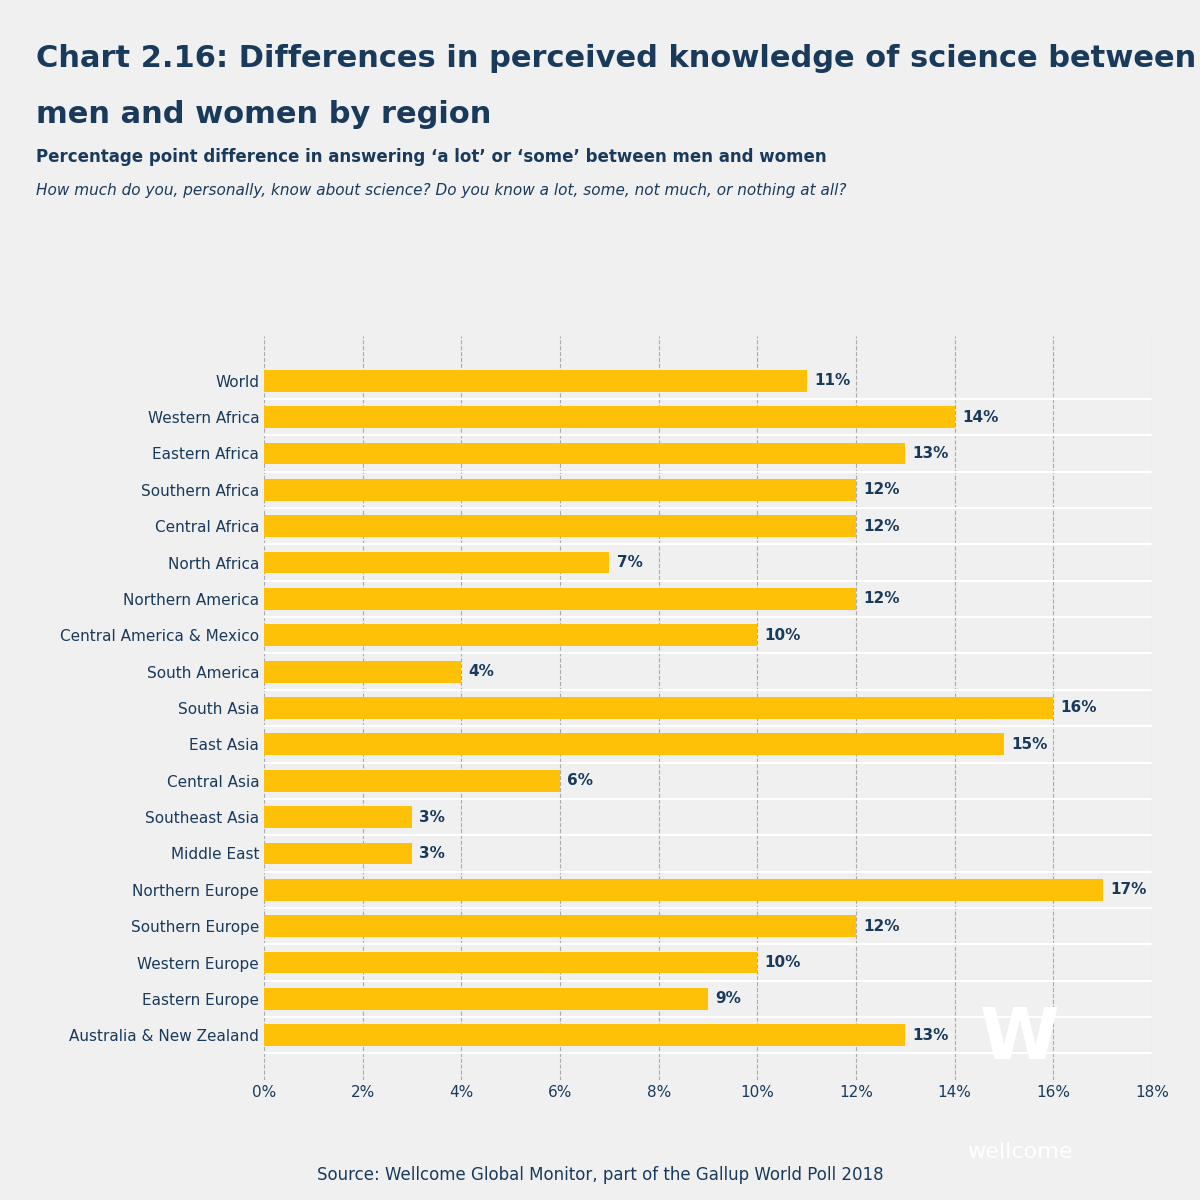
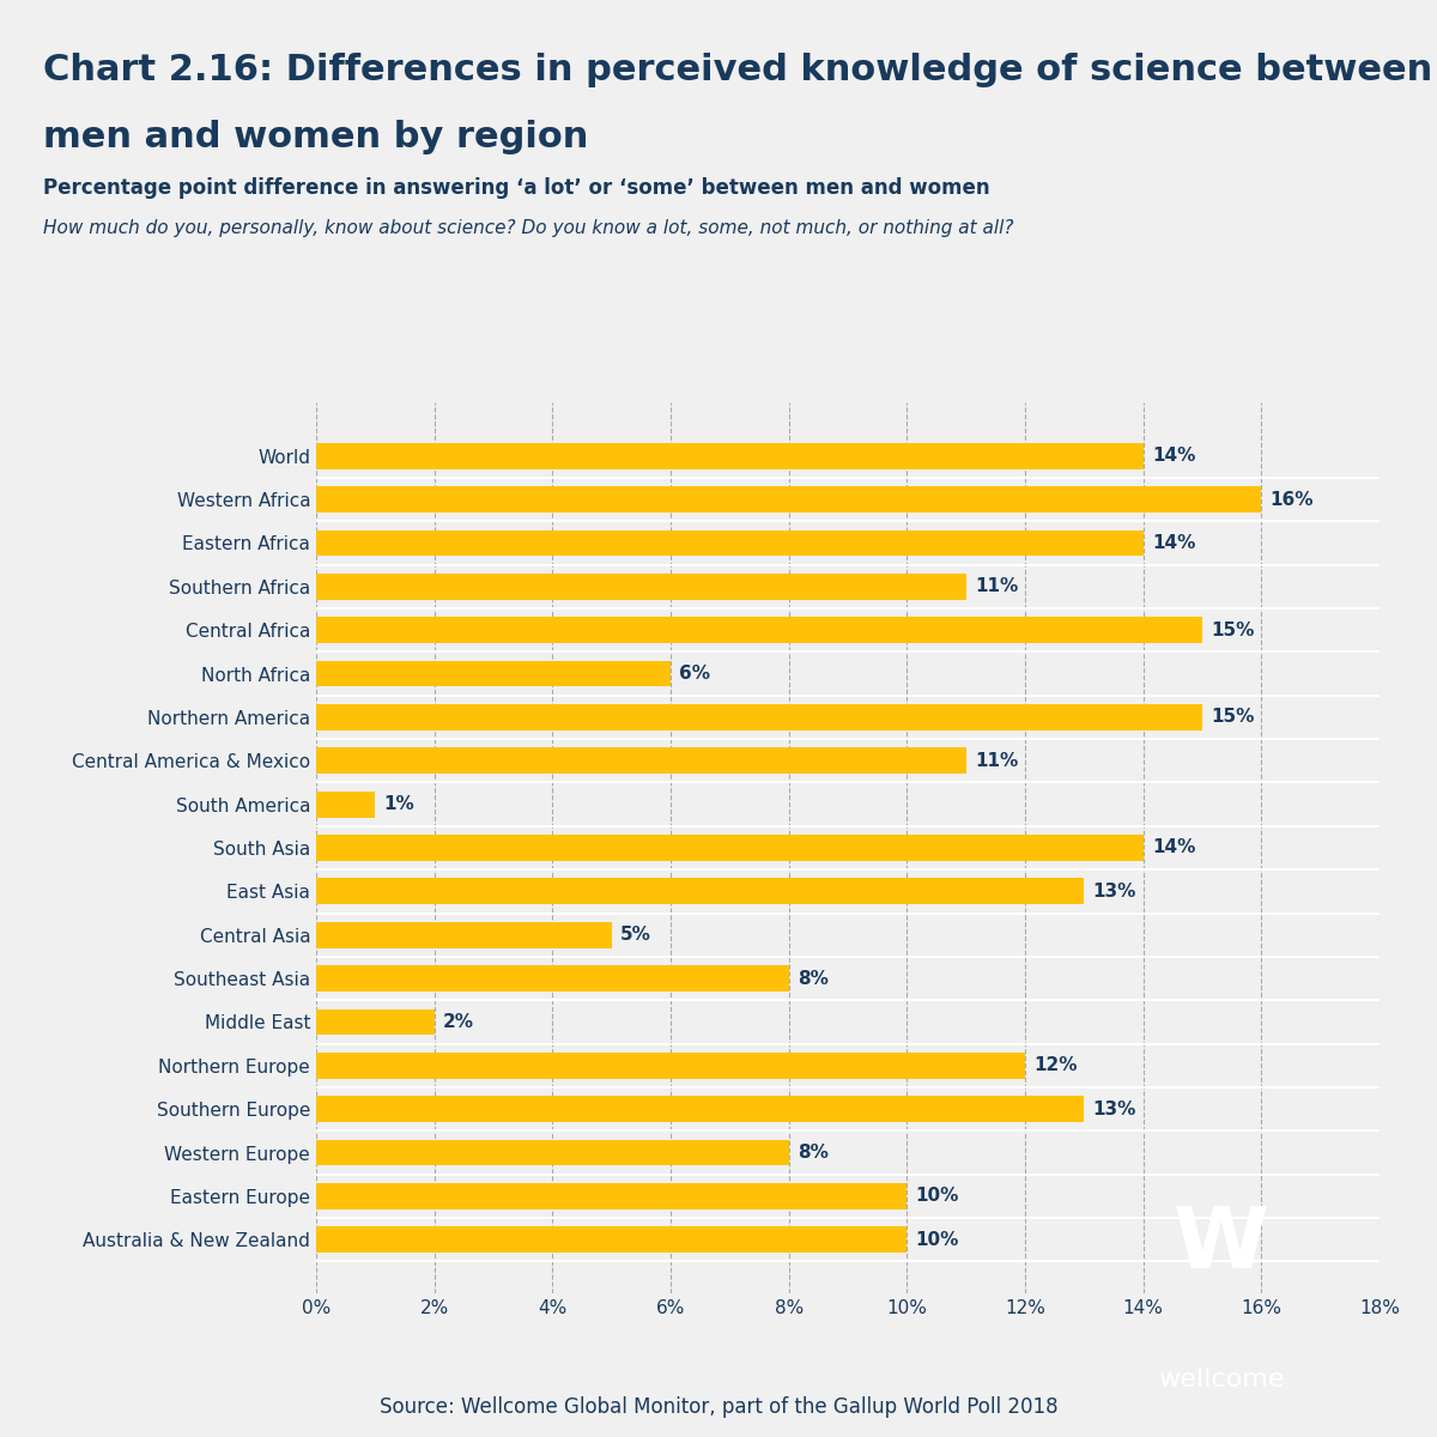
World: 11% -> 14%
Western Africa: 14% -> 16%
Eastern Africa: 13% -> 14%
Southern Africa: 12% -> 11%
Central Africa: 12% -> 15%
North Africa: 7% -> 6%
Northern America: 12% -> 15%
Central America & Mexico: 10% -> 11%
South America: 4% -> 1%
South Asia: 16% -> 14%
East Asia: 15% -> 13%
Central Asia: 6% -> 5%
Southeast Asia: 3% -> 8%
Middle East: 3% -> 2%
Northern Europe: 17% -> 12%
Southern Europe: 12% -> 13%
Western Europe: 10% -> 8%
Eastern Europe: 9% -> 10%
Australia & New Zealand: 13% -> 10%
